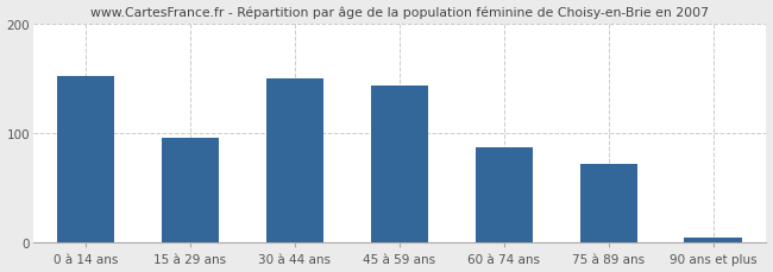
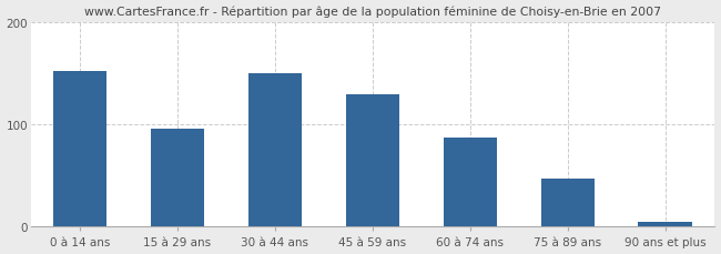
45 à 59 ans: 144 -> 130
75 à 89 ans: 72 -> 47
